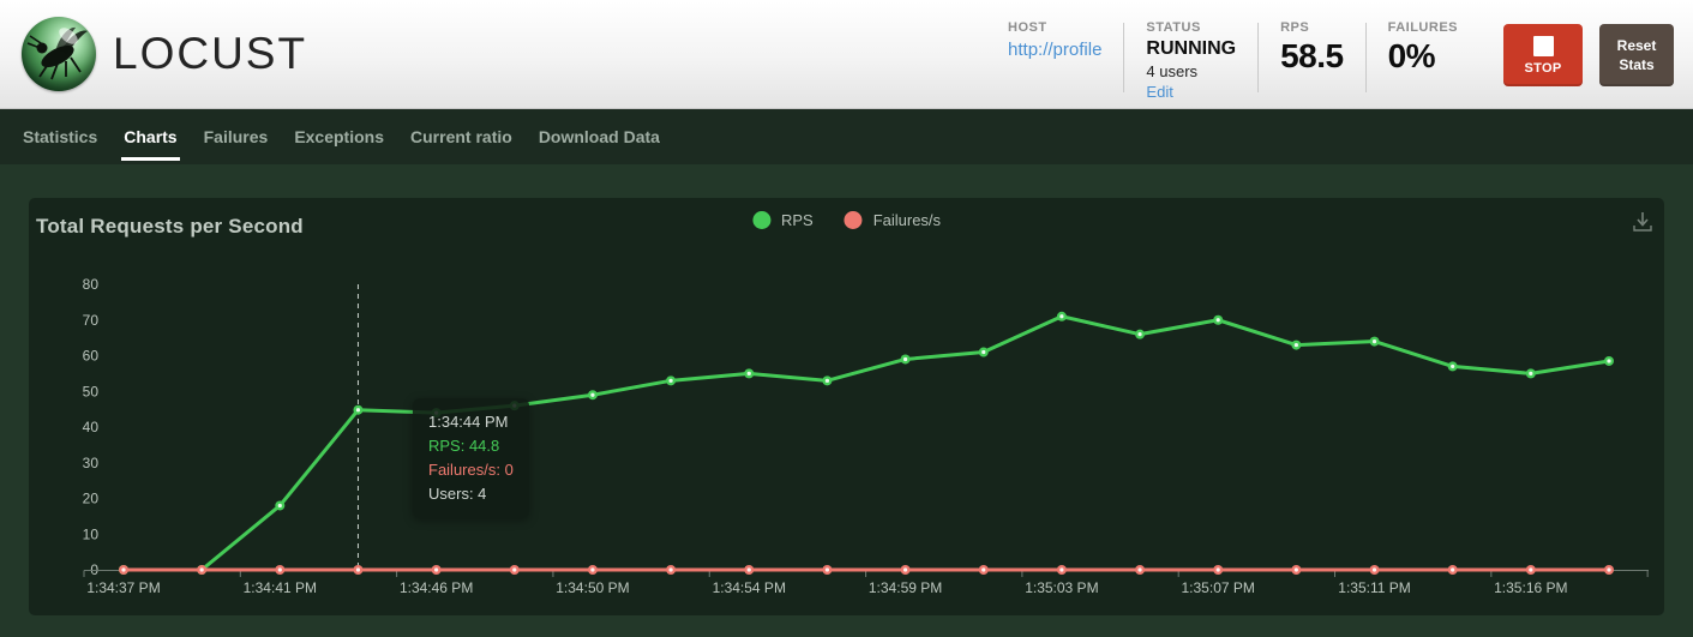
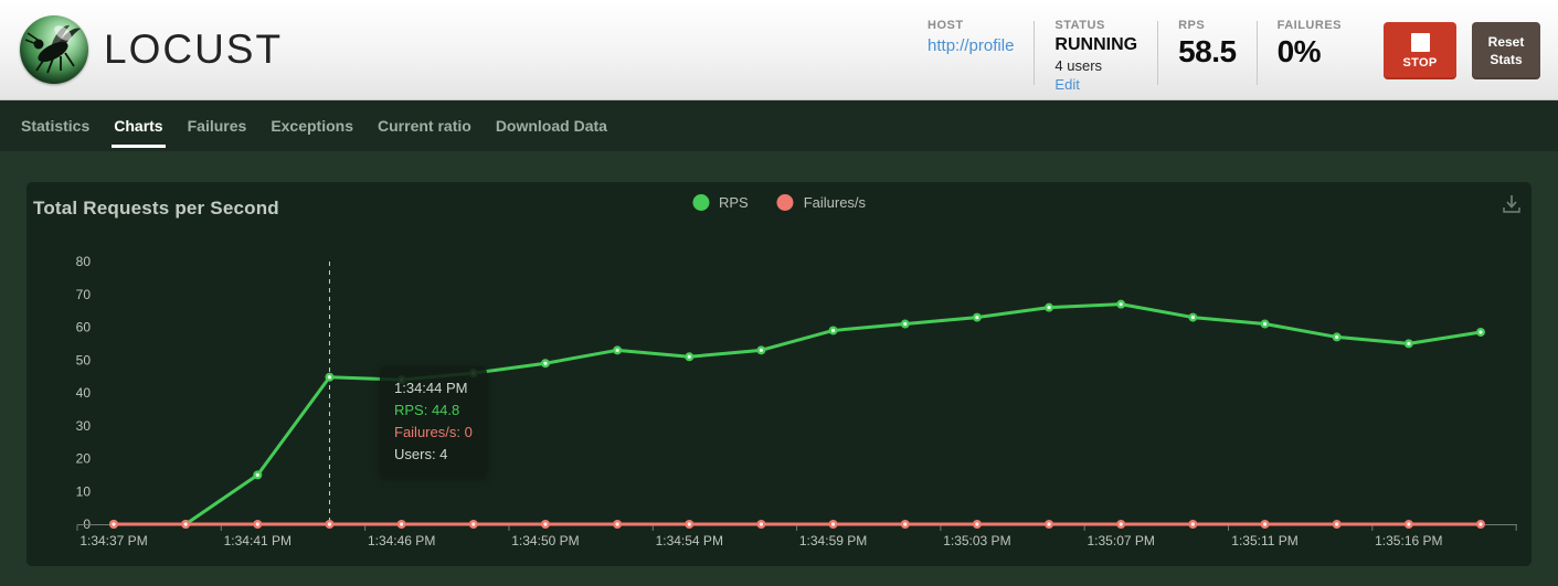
RPS/1:34:41 PM: 18 -> 15
RPS/1:34:54 PM: 55 -> 51
RPS/1:35:03 PM: 71 -> 63
RPS/1:35:07 PM: 70 -> 67
RPS/1:35:11 PM: 64 -> 61
